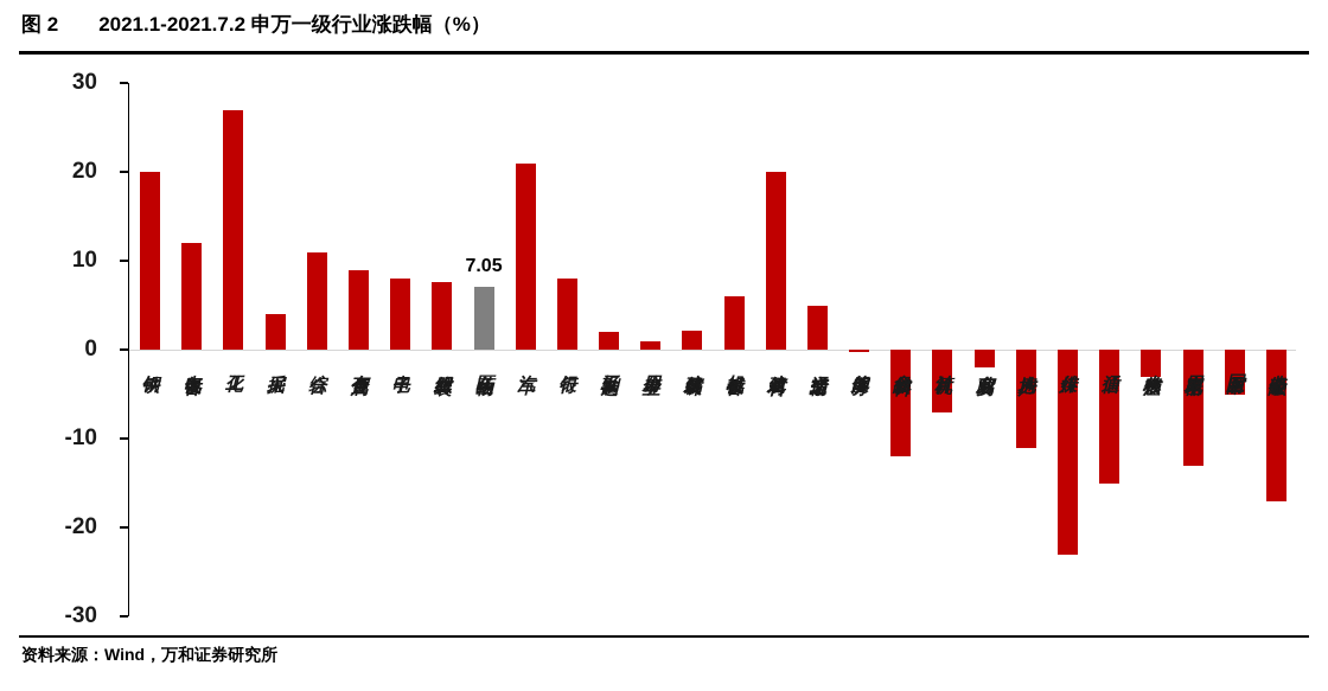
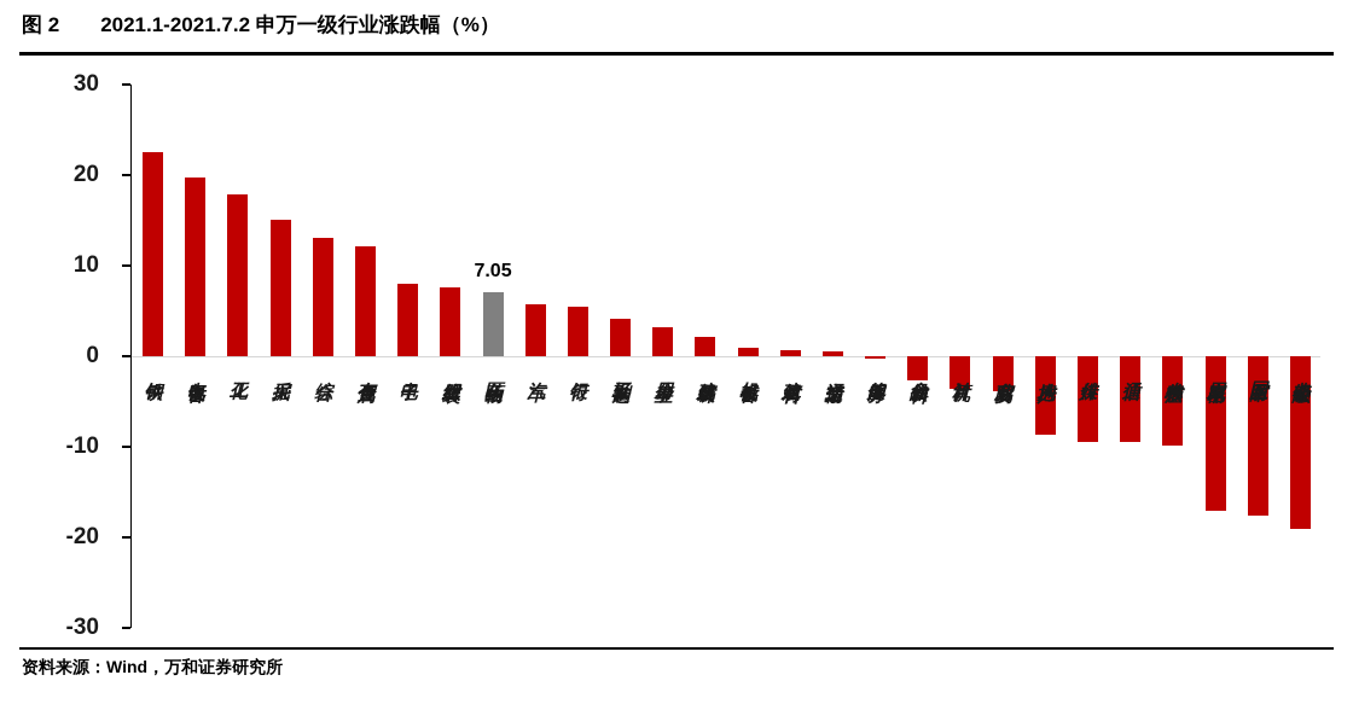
钢铁: 20 -> 22
电气设备: 12 -> 20
化工: 27 -> 18
采掘: 4 -> 15
综合: 11 -> 13
有色金属: 9 -> 12
汽车: 21 -> 6
银行: 8 -> 6
轻工制造: 2 -> 4
公用事业: 1 -> 3
机械设备: 6 -> 1
建筑材料: 20 -> 1
交通运输: 5 -> 1
食品饮料: -12 -> -3
计算机: -7 -> -4
商业贸易: -2 -> -4
房地产: -11 -> -9
传媒: -23 -> -9
通信: -15 -> -9
农林牧渔: -3 -> -10
家用电器: -13 -> -17
国防军工: -5 -> -18
非银金融: -17 -> -19
